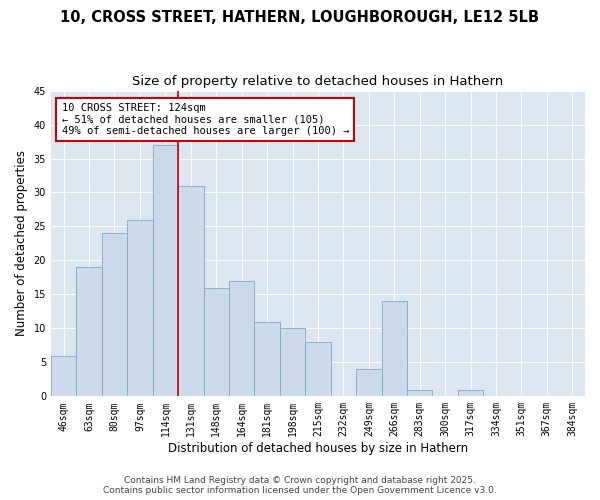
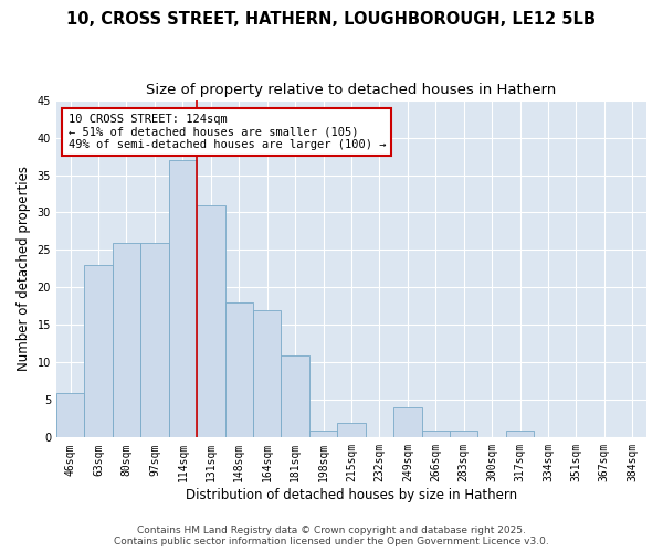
63sqm: 19 -> 23
80sqm: 24 -> 26
148sqm: 16 -> 18
198sqm: 10 -> 1
215sqm: 8 -> 2
266sqm: 14 -> 1
